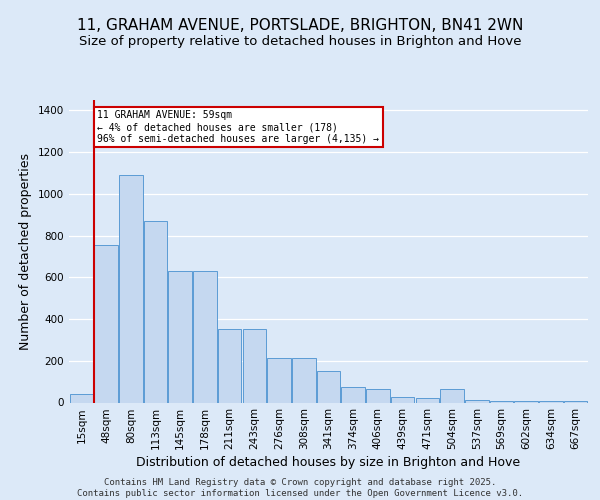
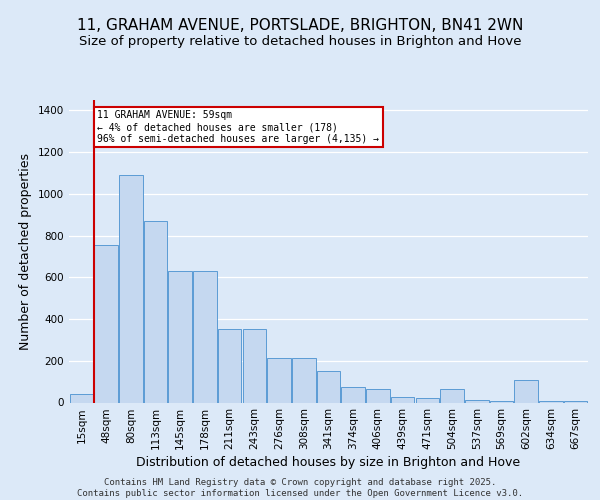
602sqm: 5 -> 110
